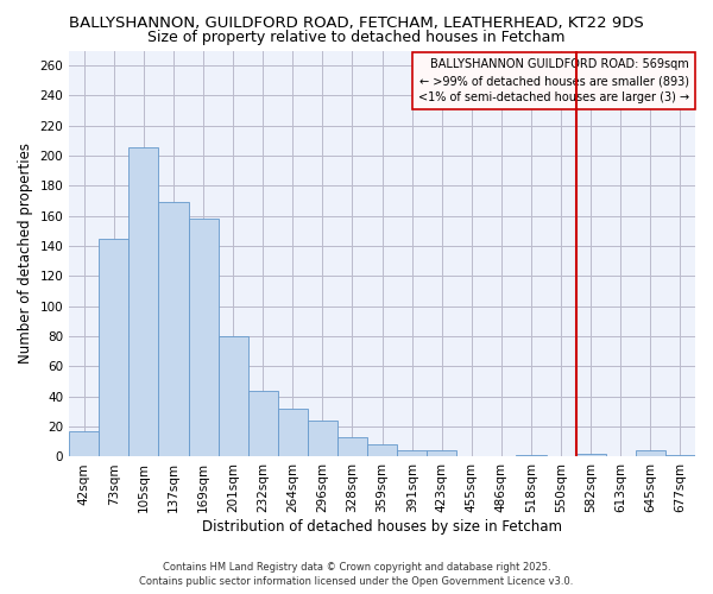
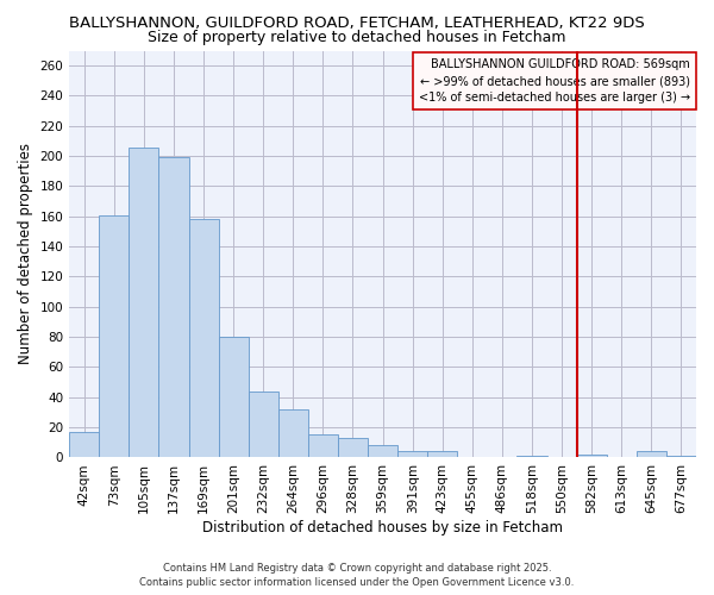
73sqm: 145 -> 161
137sqm: 169 -> 199
296sqm: 24 -> 15
